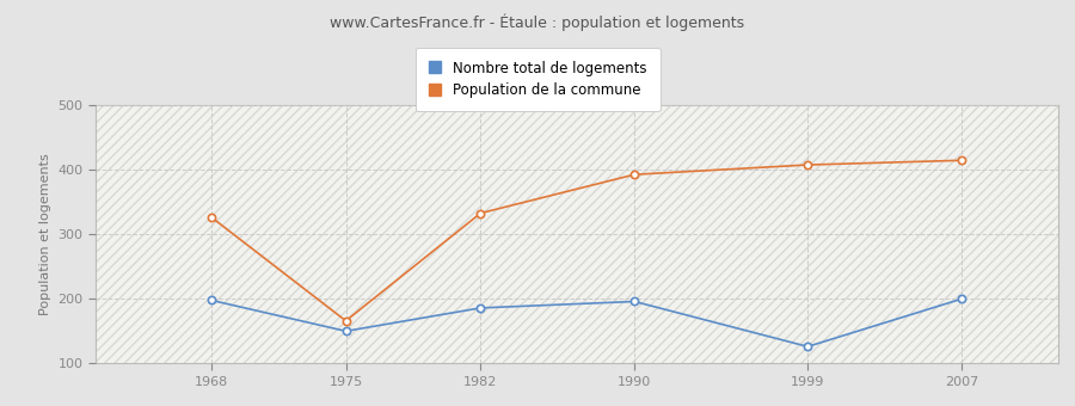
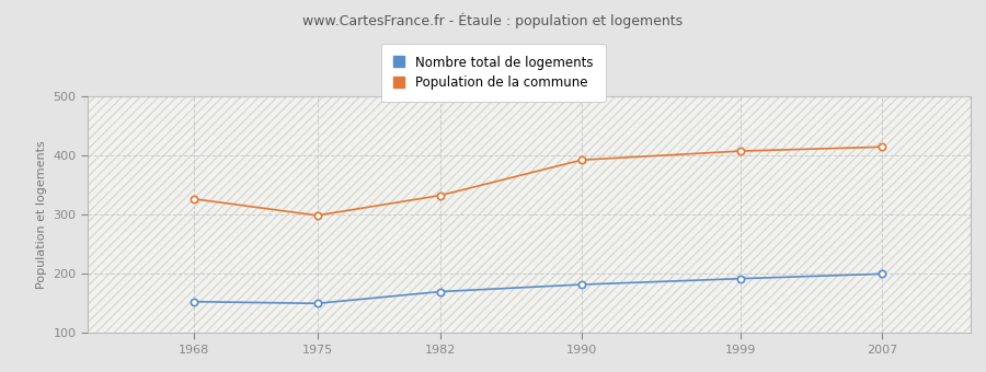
Nombre total de logements/1968: 198 -> 153
Population de la commune/1975: 166 -> 299
Nombre total de logements/1982: 186 -> 170
Nombre total de logements/1990: 196 -> 182
Nombre total de logements/1999: 126 -> 192
